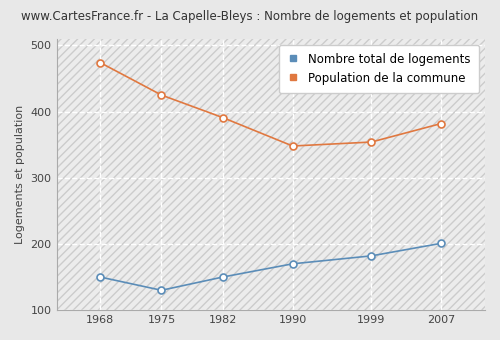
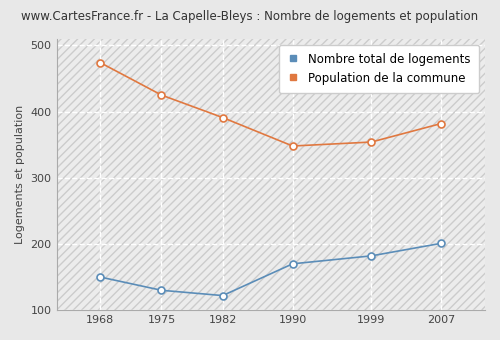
Nombre total de logements/1982: 150 -> 122
